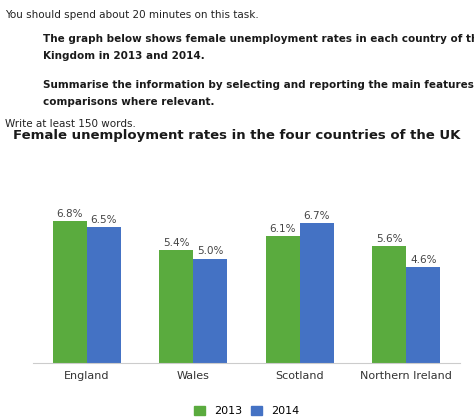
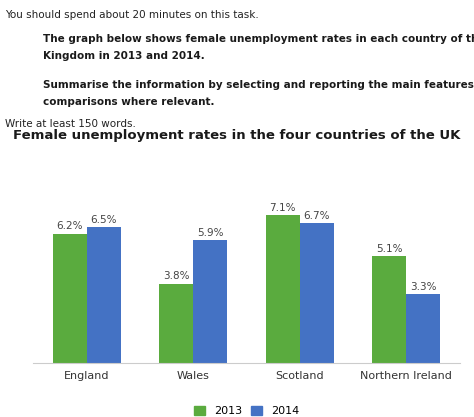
2013/England: 6.8% -> 6.2%
2013/Wales: 5.4% -> 3.8%
2014/Wales: 5.0% -> 5.9%
2013/Scotland: 6.1% -> 7.1%
2013/Northern Ireland: 5.6% -> 5.1%
2014/Northern Ireland: 4.6% -> 3.3%
